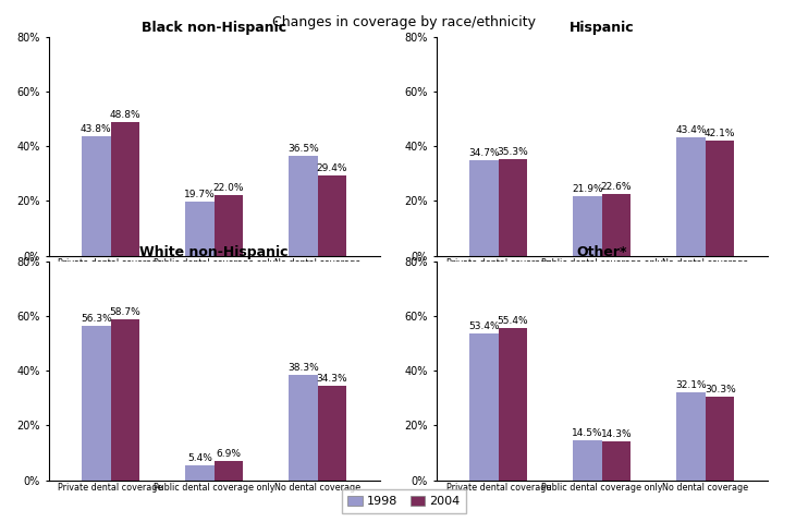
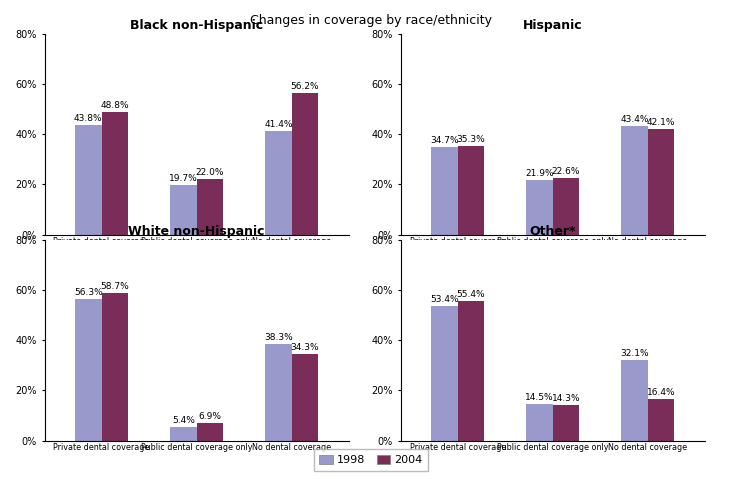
Black non-Hispanic/1998/No dental coverage: 36.5% -> 41.4%
Black non-Hispanic/2004/No dental coverage: 29.4% -> 56.2%
Other*/2004/No dental coverage: 30.3% -> 16.4%
